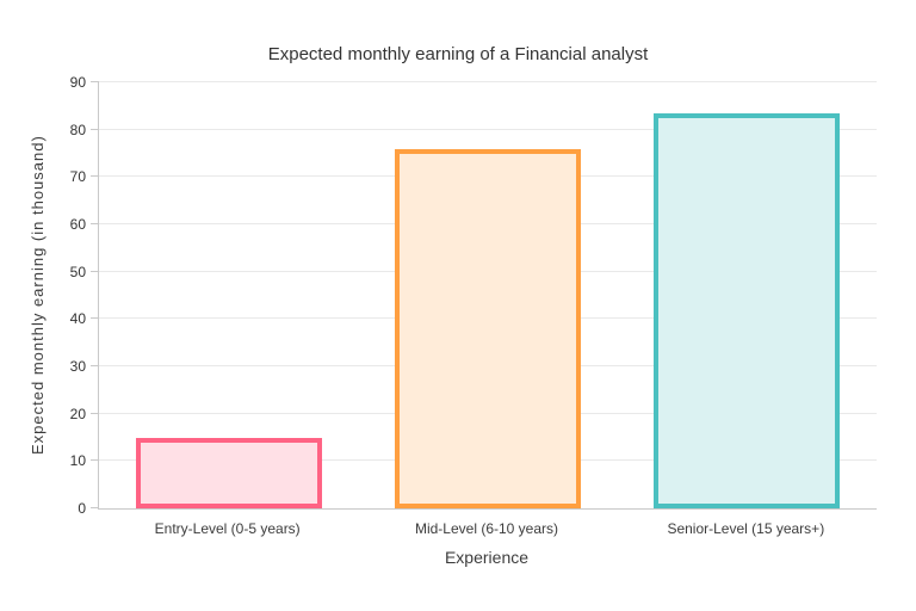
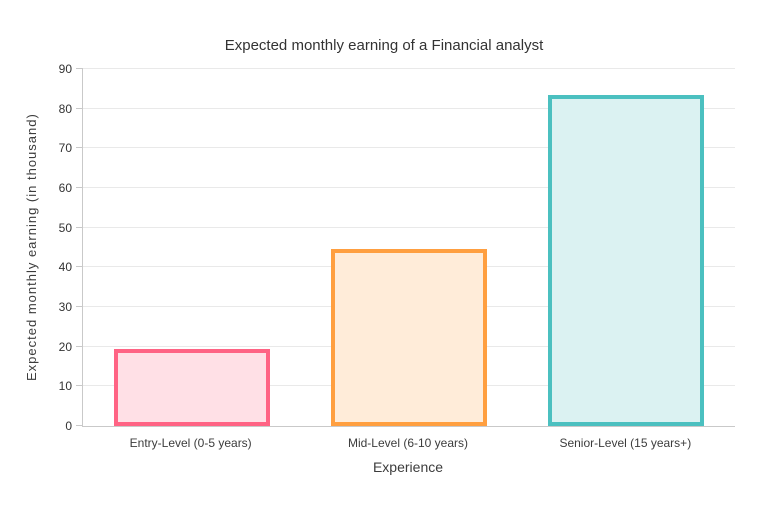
Entry-Level (0-5 years): 15 -> 20
Mid-Level (6-10 years): 76 -> 44
